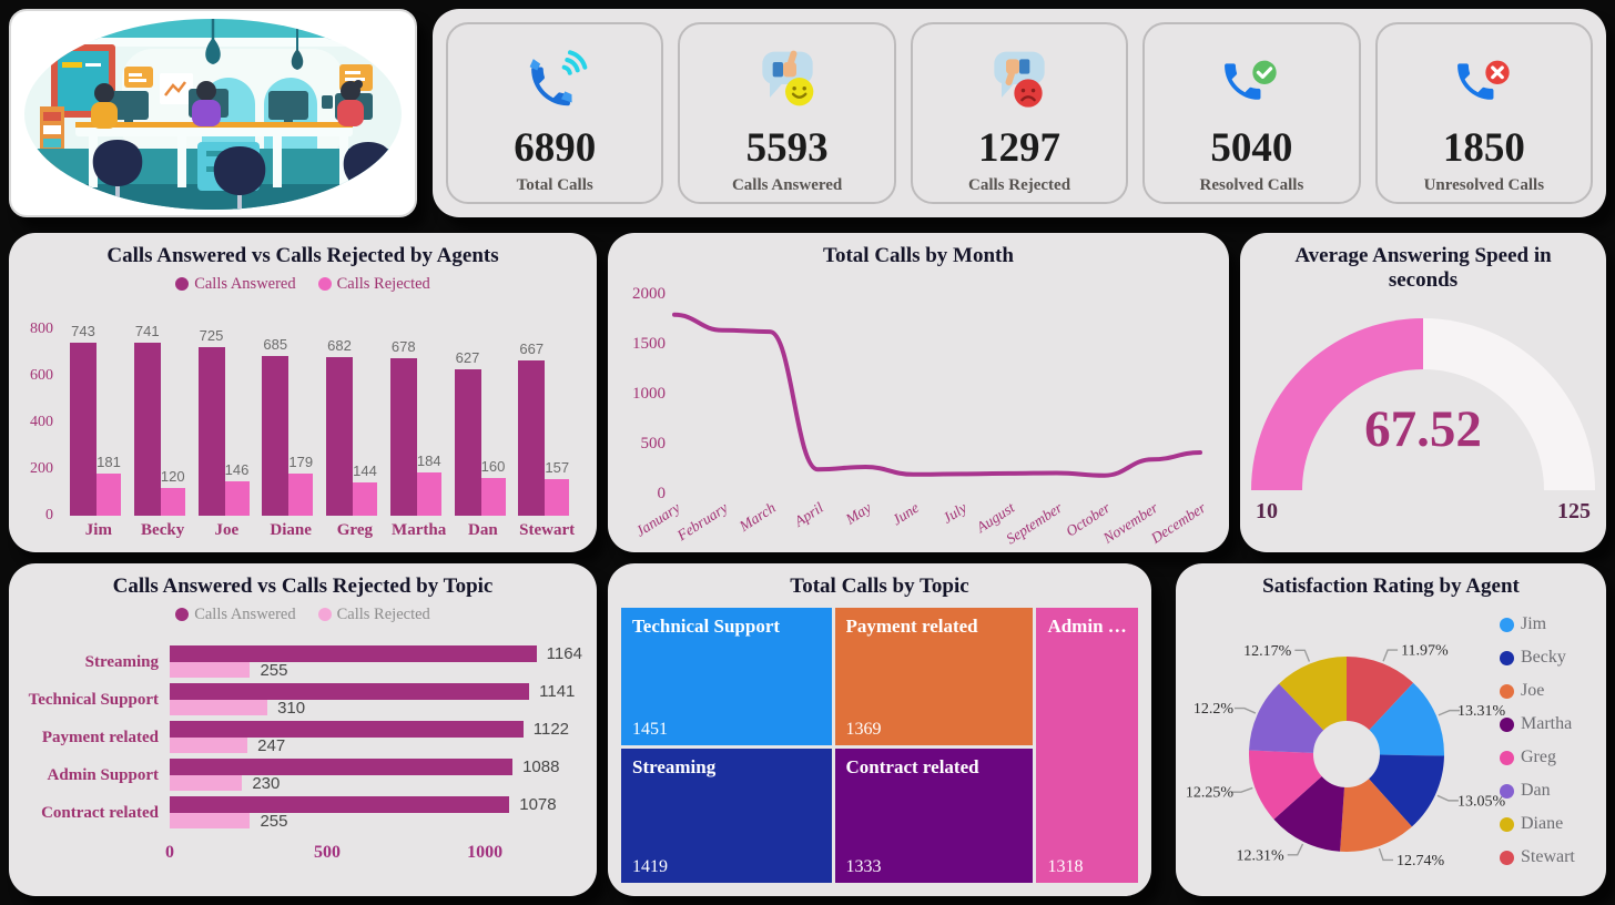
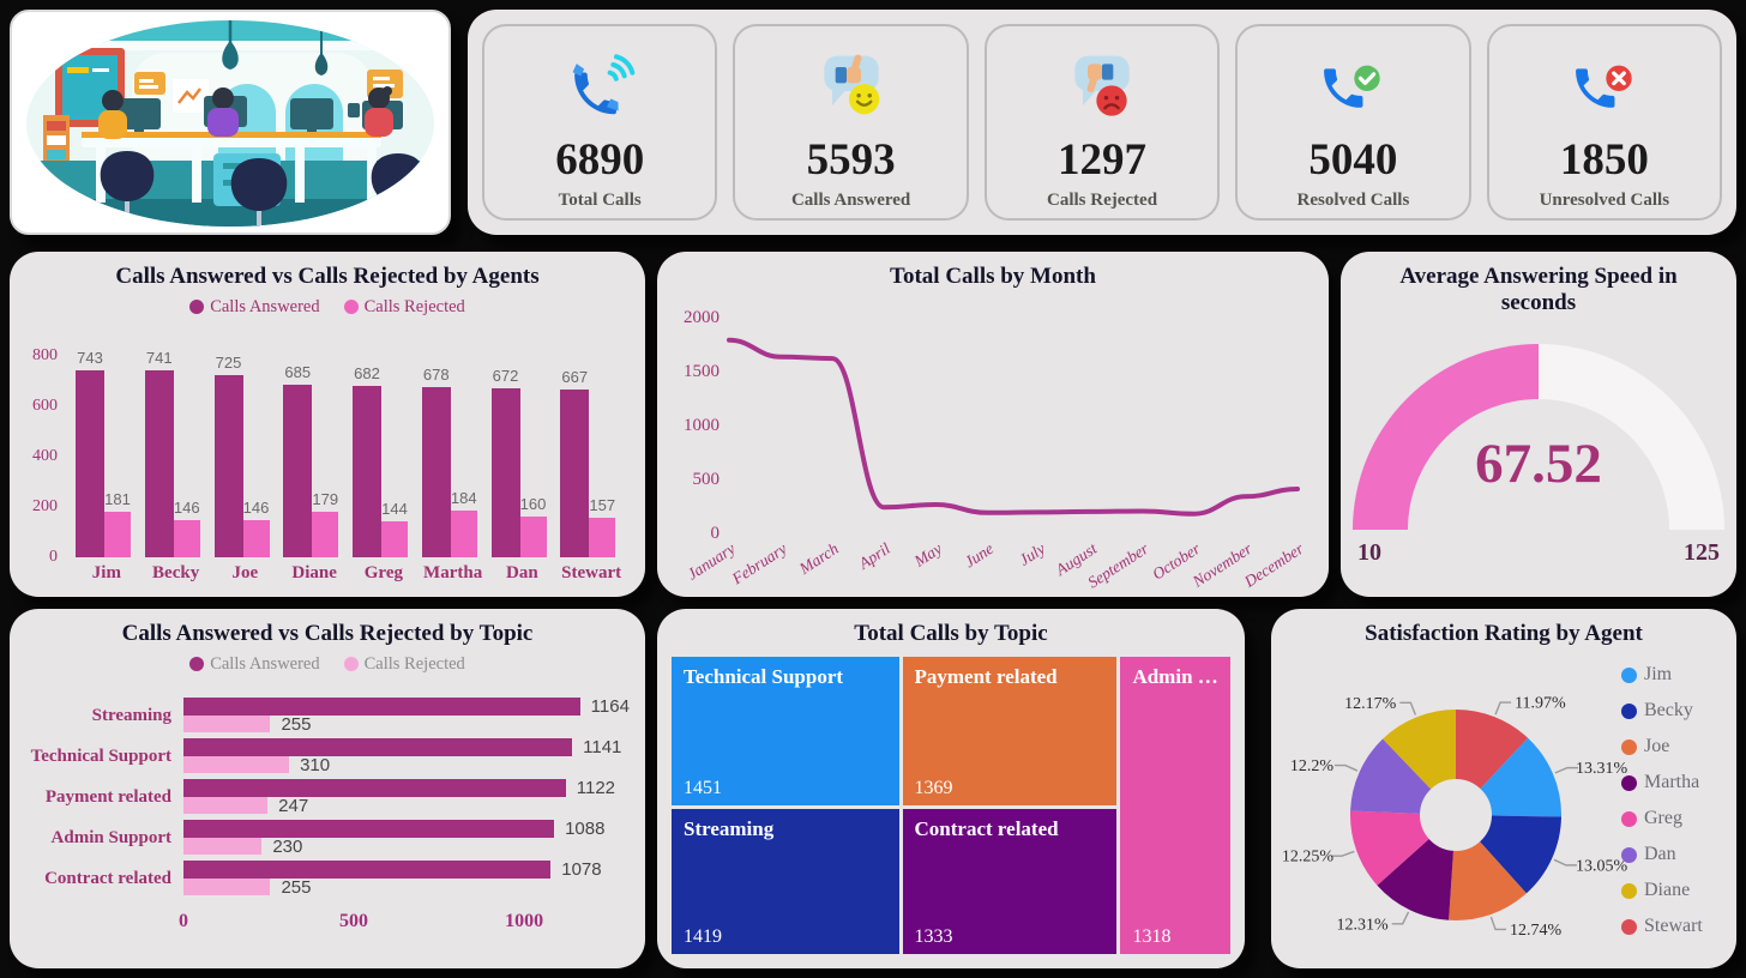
Calls Answered vs Calls Rejected by Agents/Calls Rejected/Becky: 120 -> 146
Calls Answered vs Calls Rejected by Agents/Calls Answered/Dan: 627 -> 672
